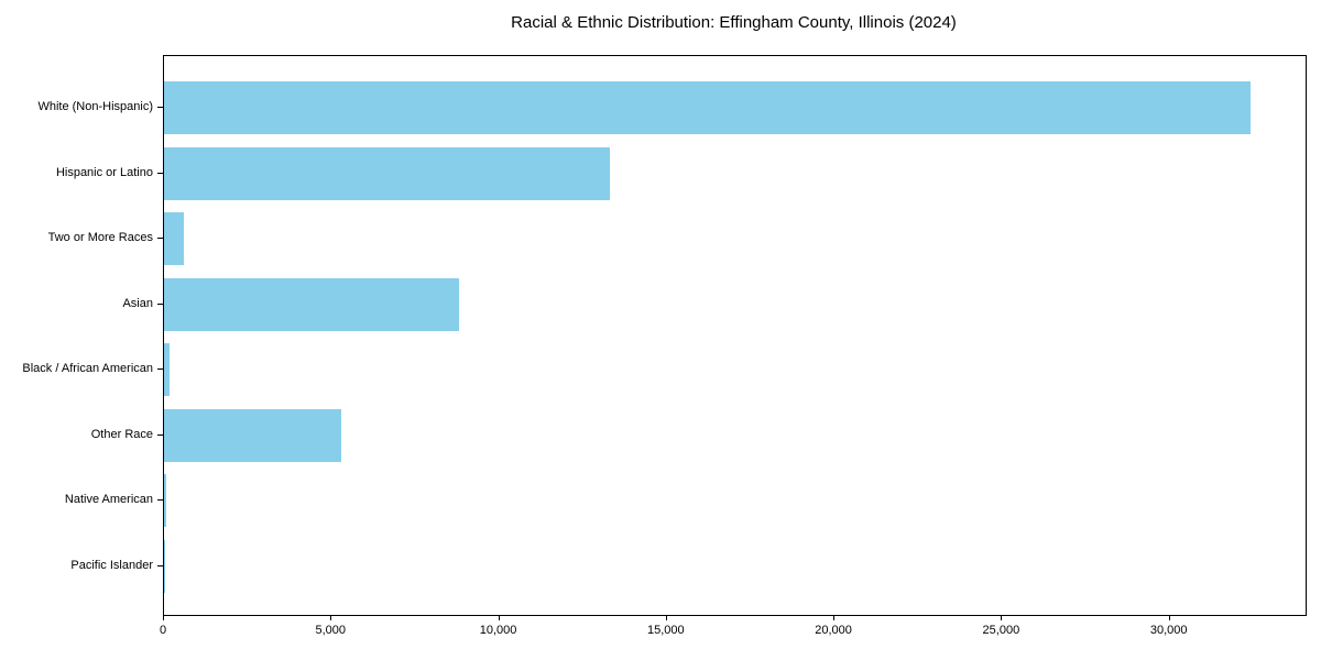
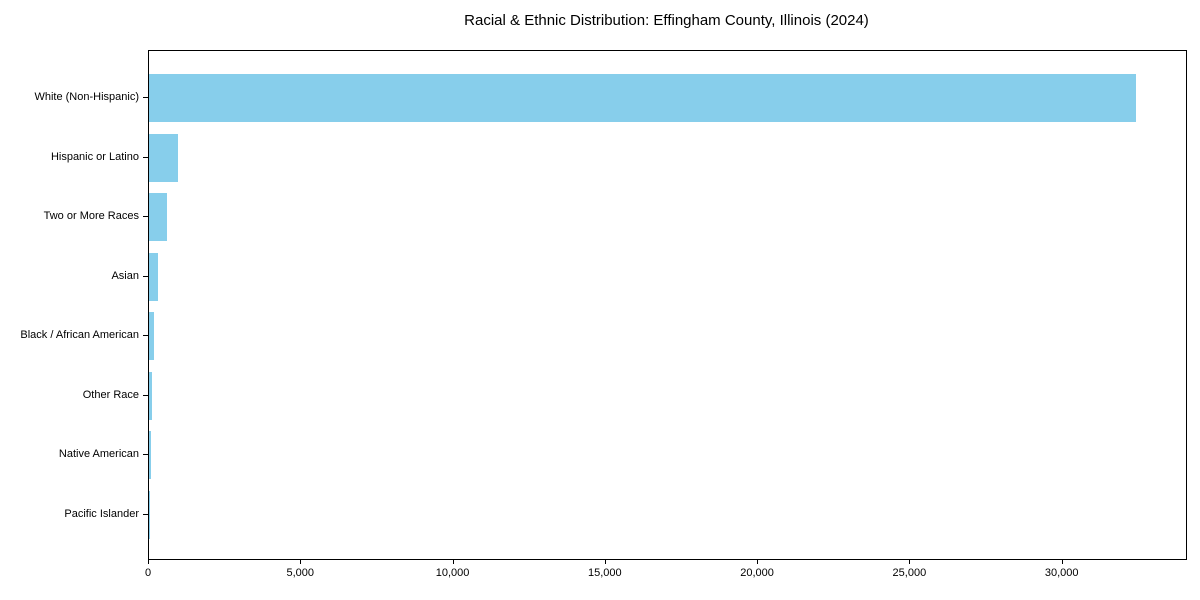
Hispanic or Latino: 13300 -> 900
Asian: 8800 -> 300
Other Race: 5300 -> 100
